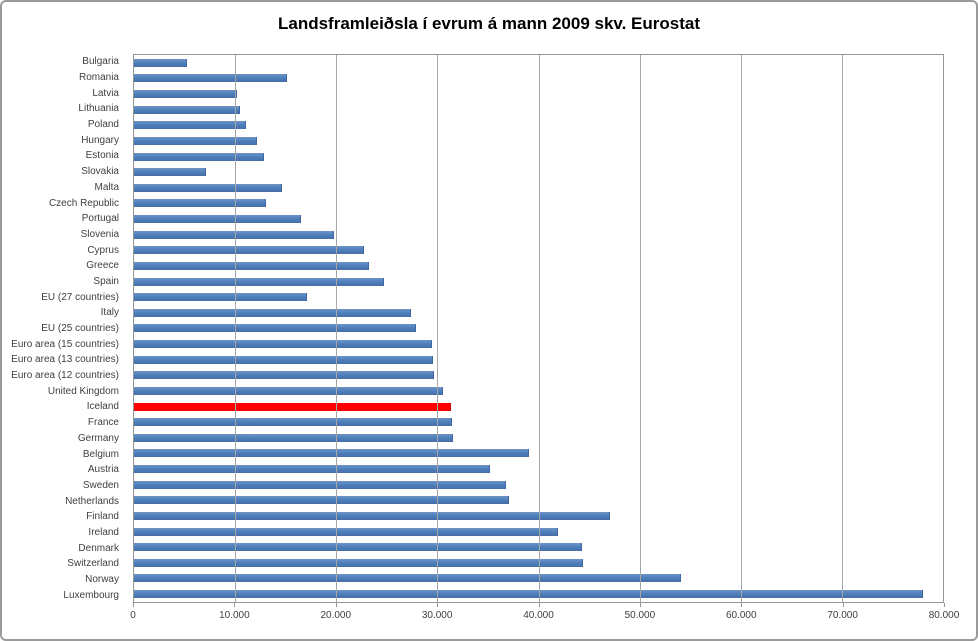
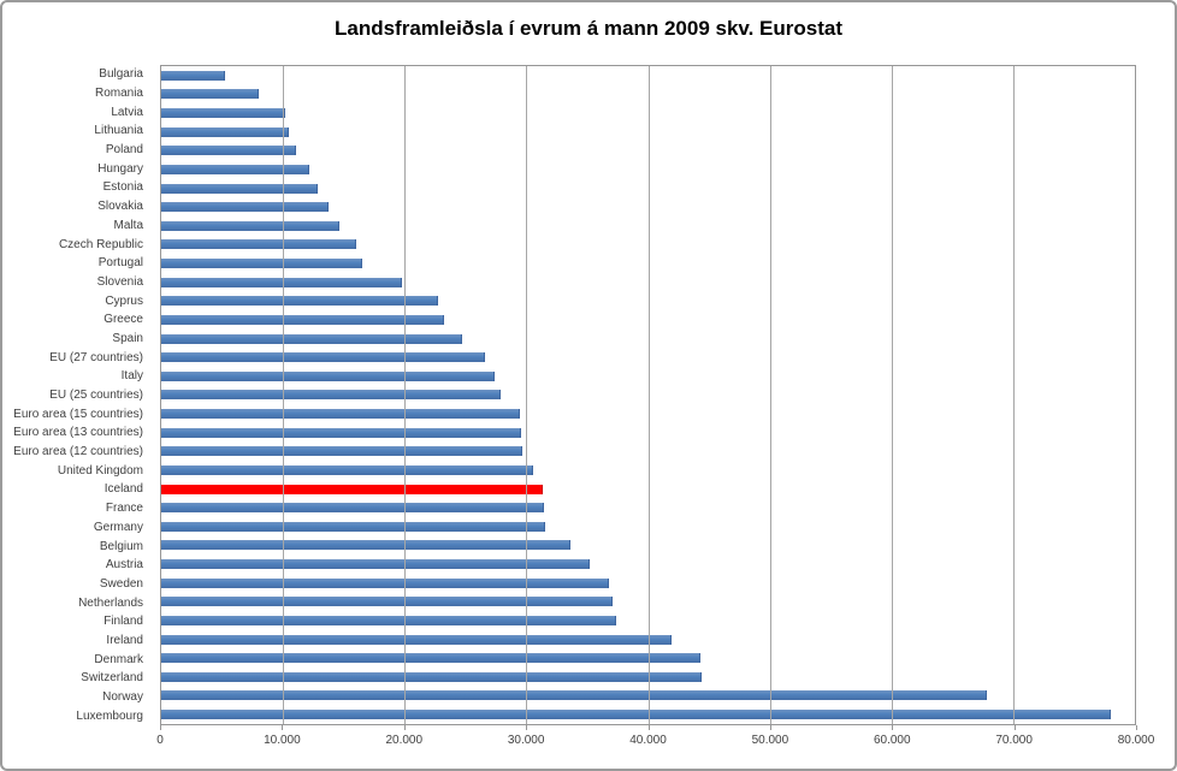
Romania: 15000 -> 8000
Slovakia: 7000 -> 14000
Czech Republic: 13000 -> 16000
EU (27 countries): 17000 -> 26000
Belgium: 39000 -> 34000
Finland: 47000 -> 37000
Norway: 54000 -> 68000
